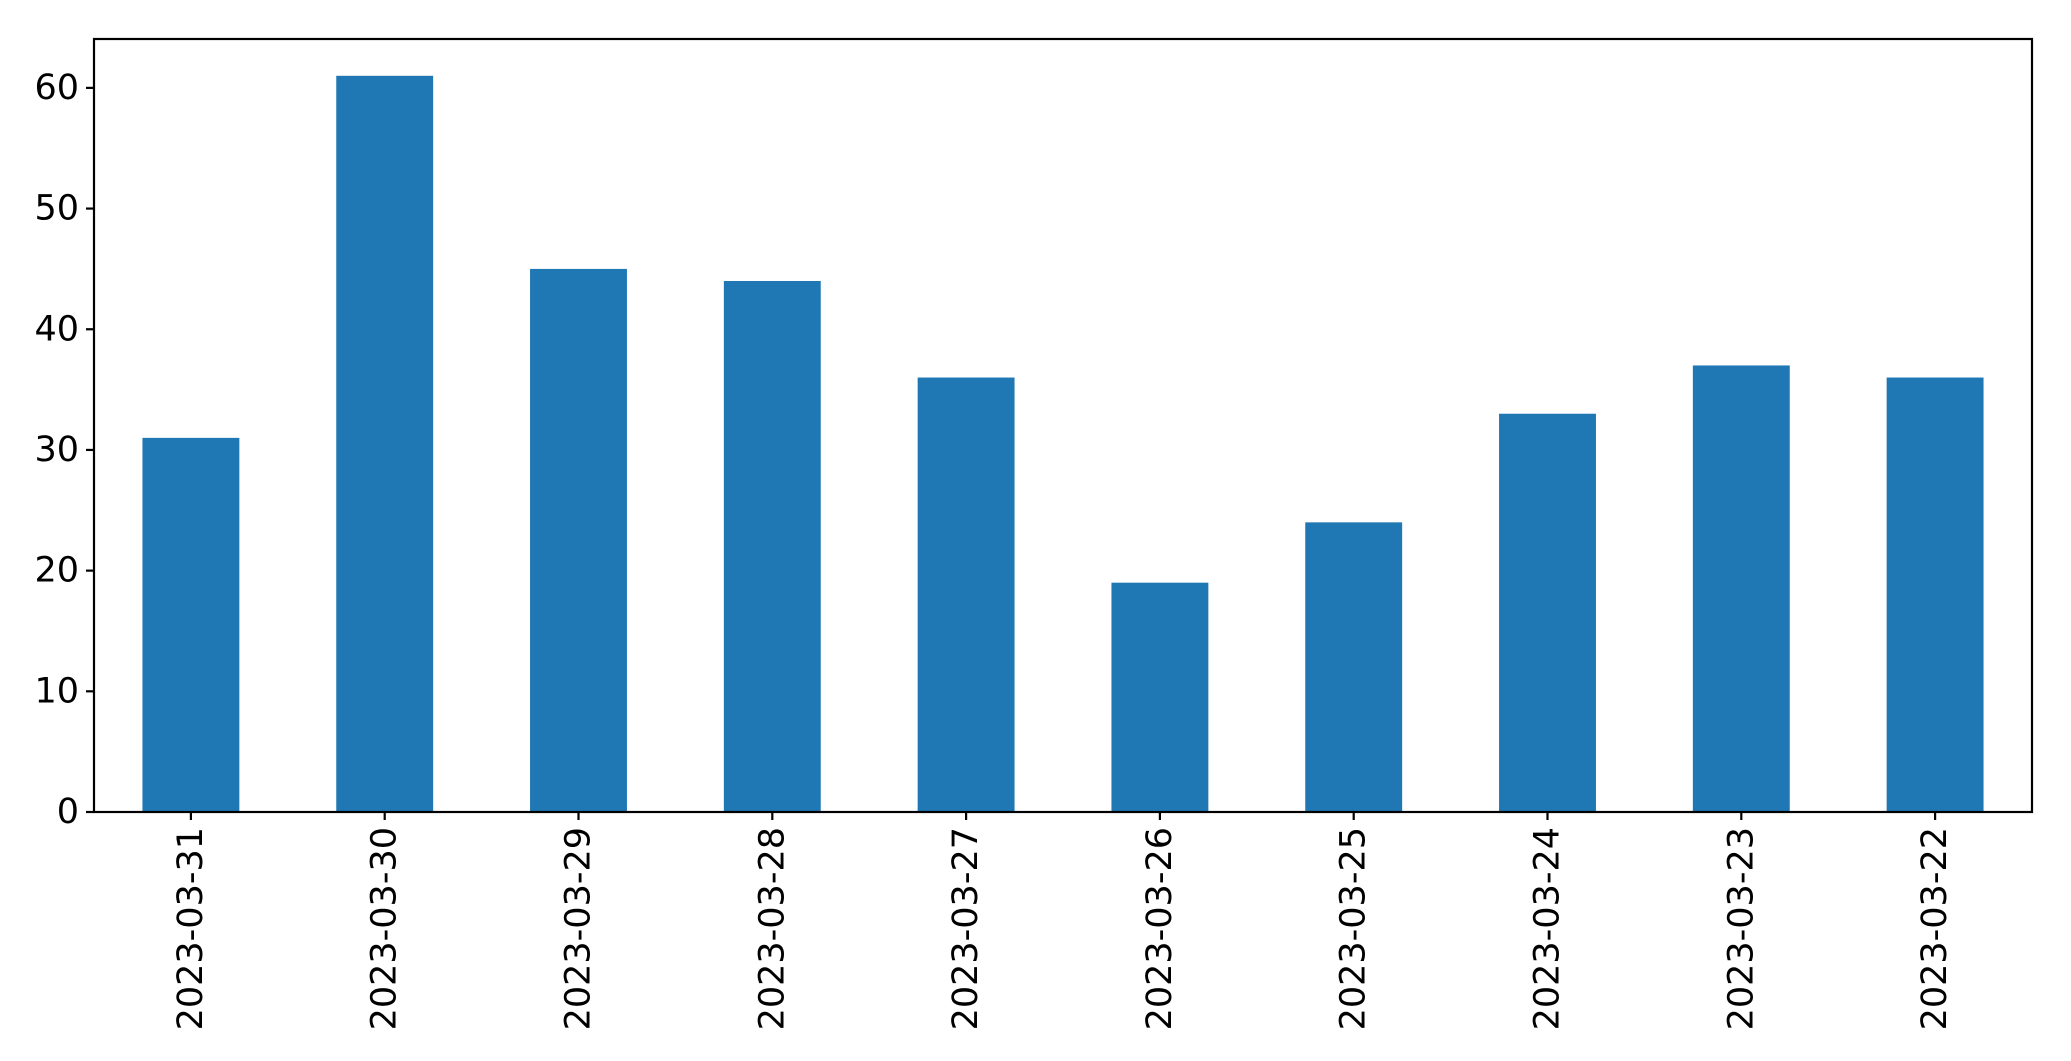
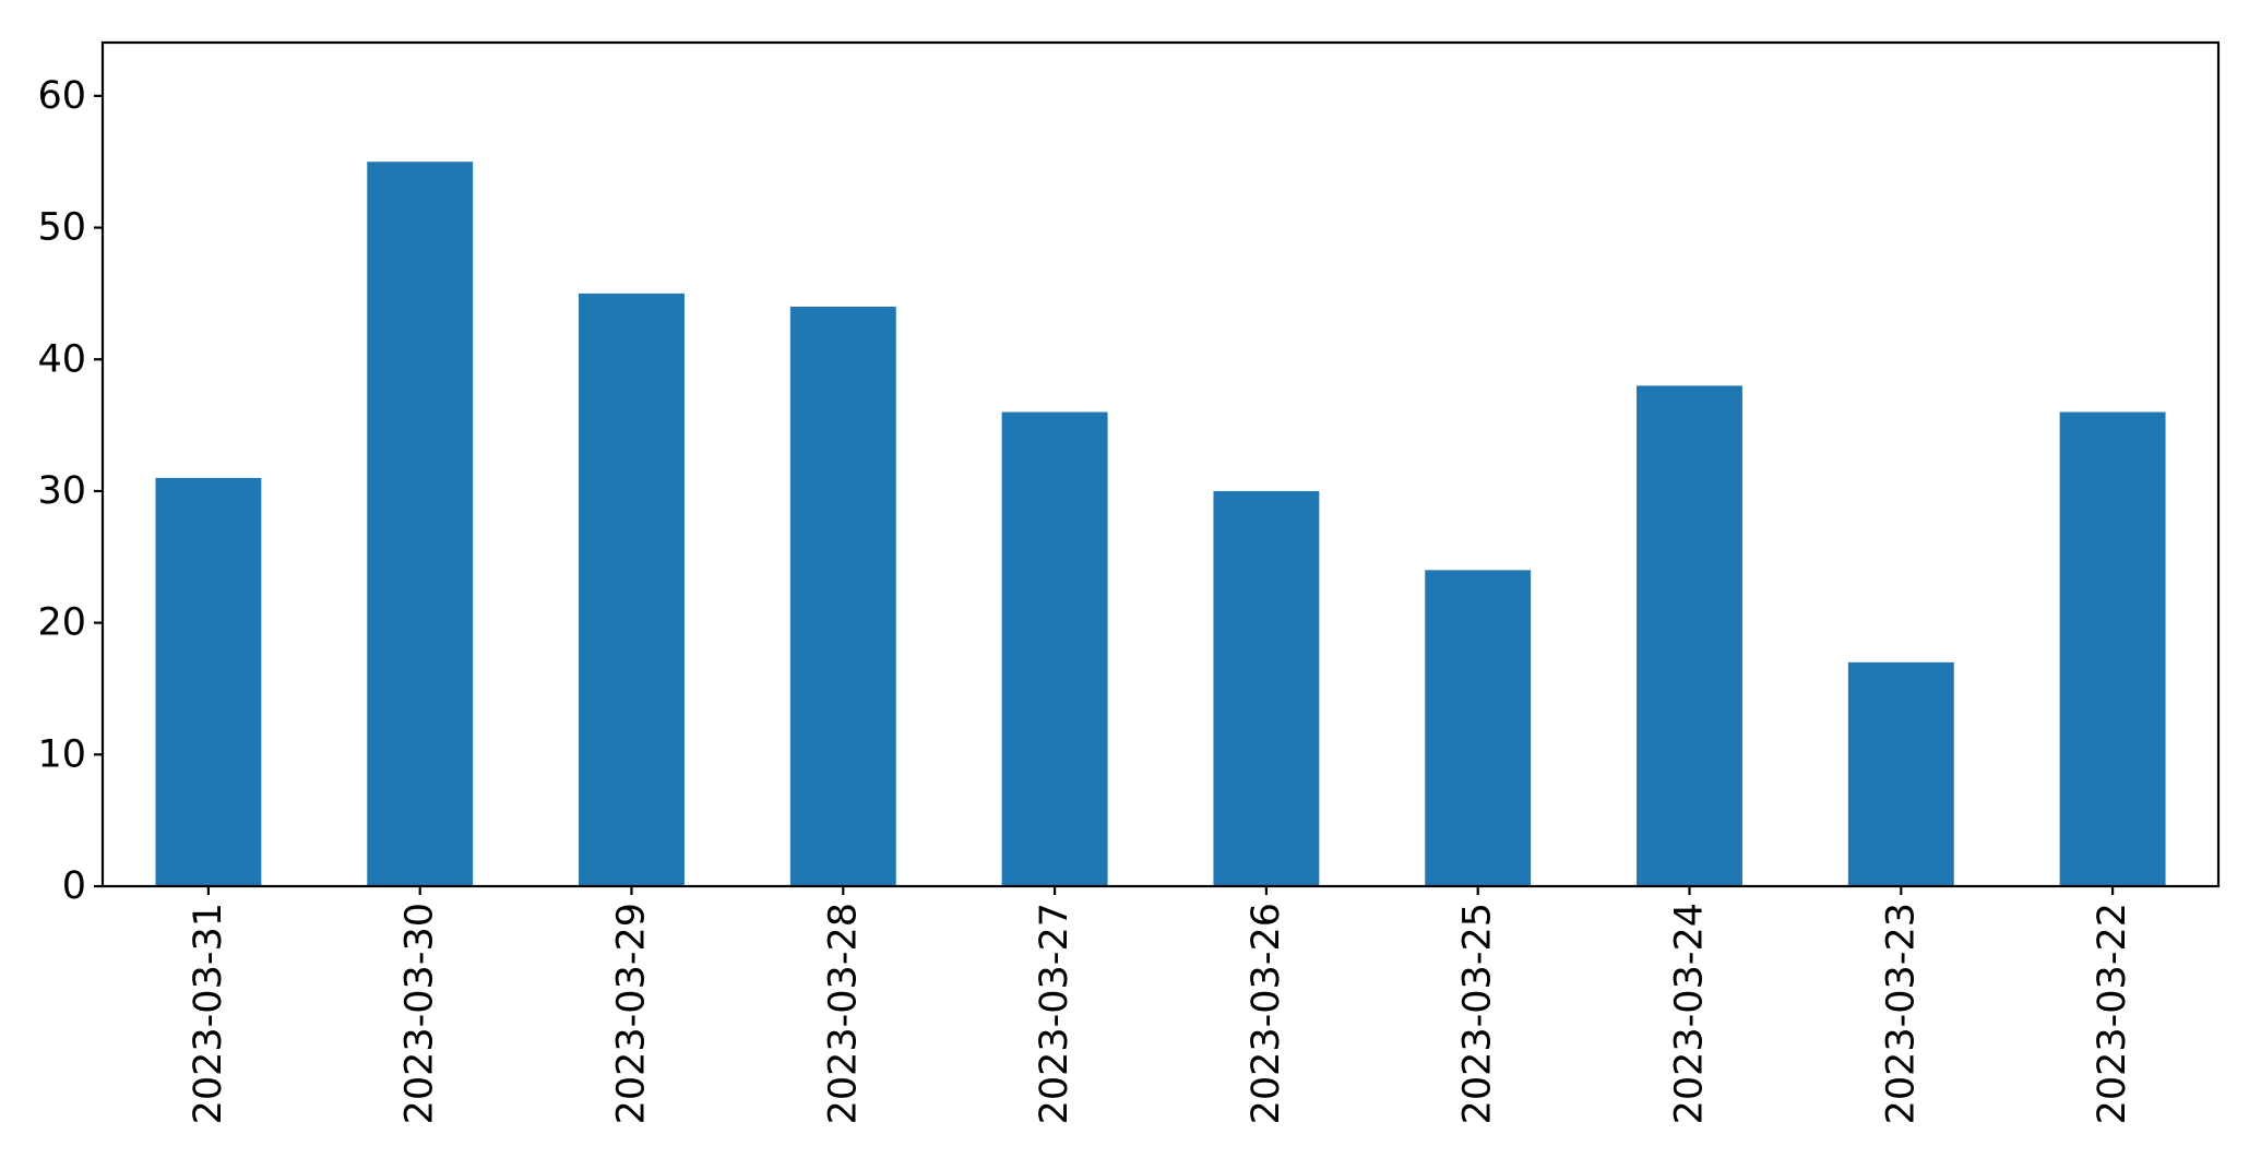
2023-03-30: 61 -> 55
2023-03-26: 19 -> 30
2023-03-24: 33 -> 38
2023-03-23: 37 -> 17
